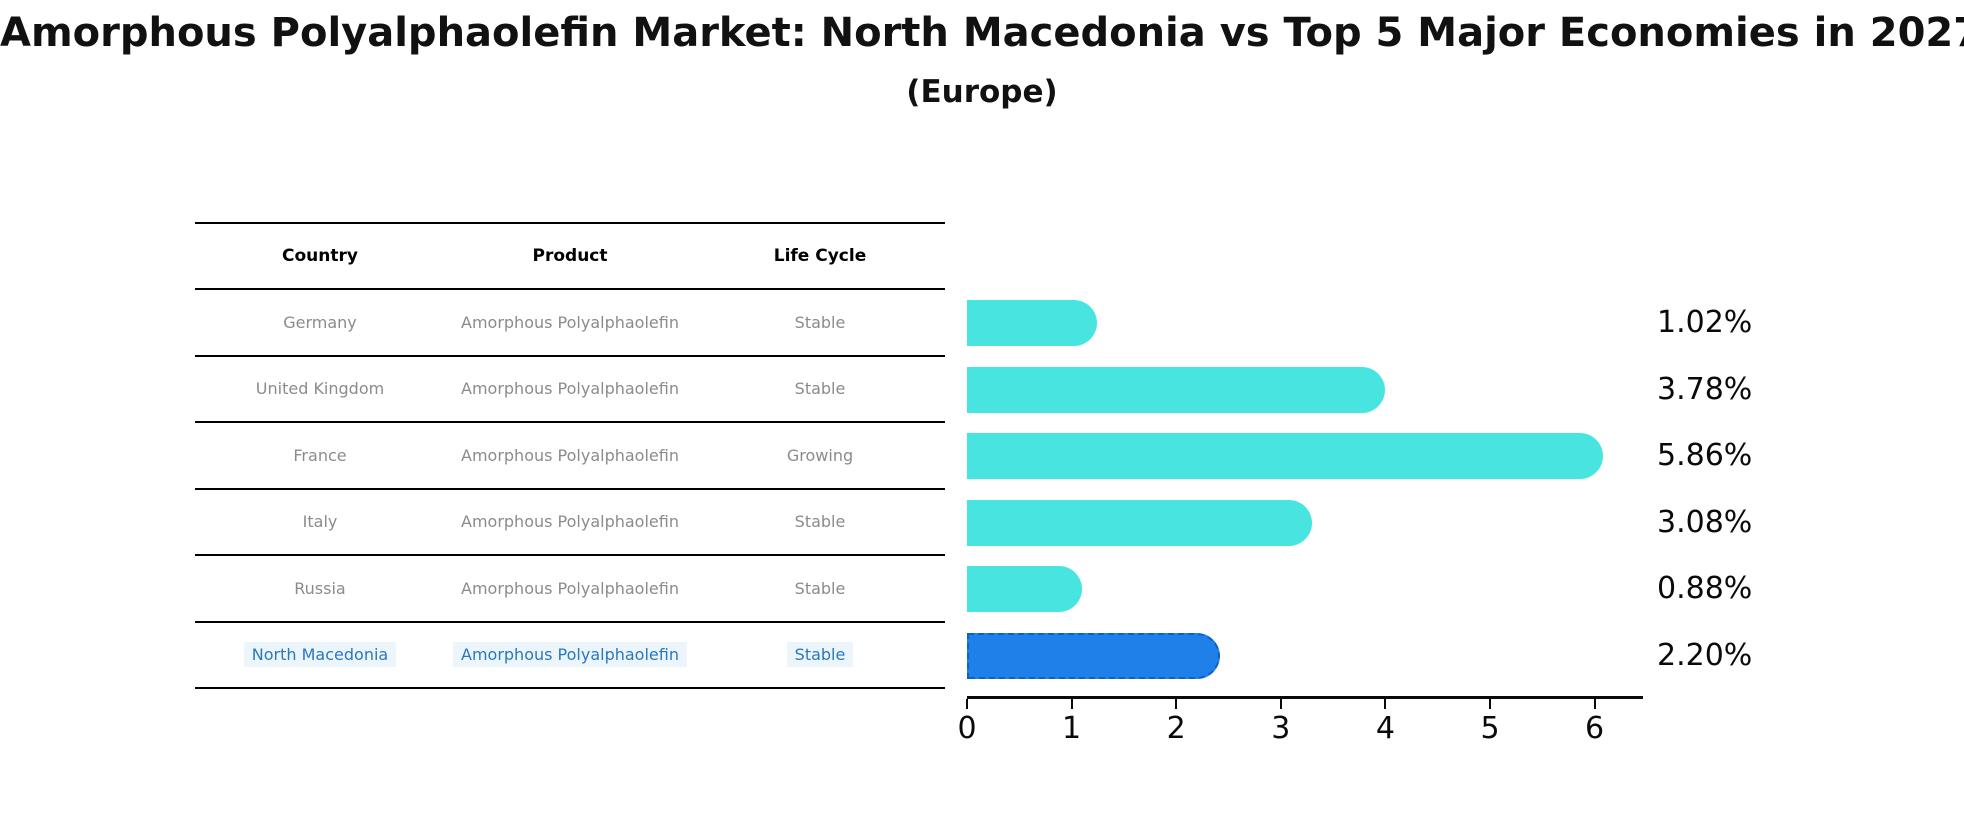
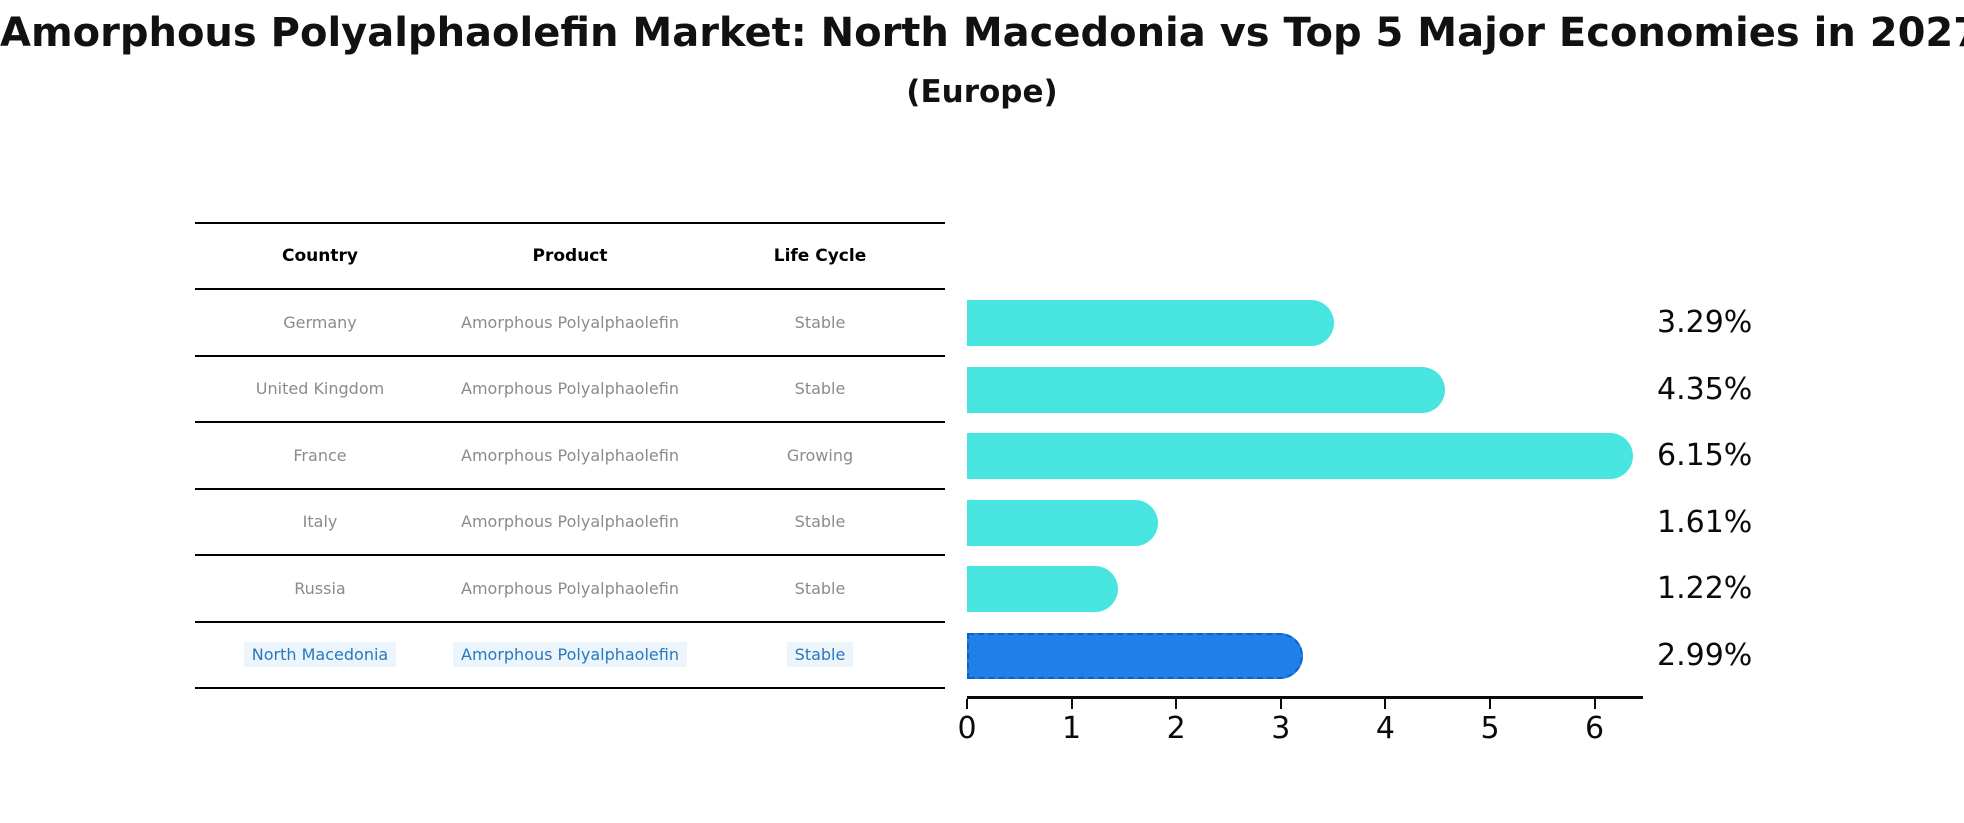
Germany: 1.02% -> 3.29%
United Kingdom: 3.78% -> 4.35%
France: 5.86% -> 6.15%
Italy: 3.08% -> 1.61%
Russia: 0.88% -> 1.22%
North Macedonia: 2.20% -> 2.99%
